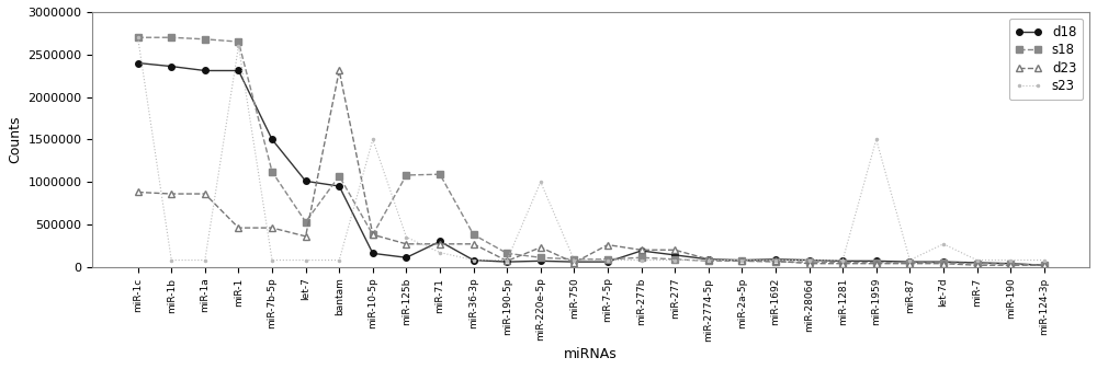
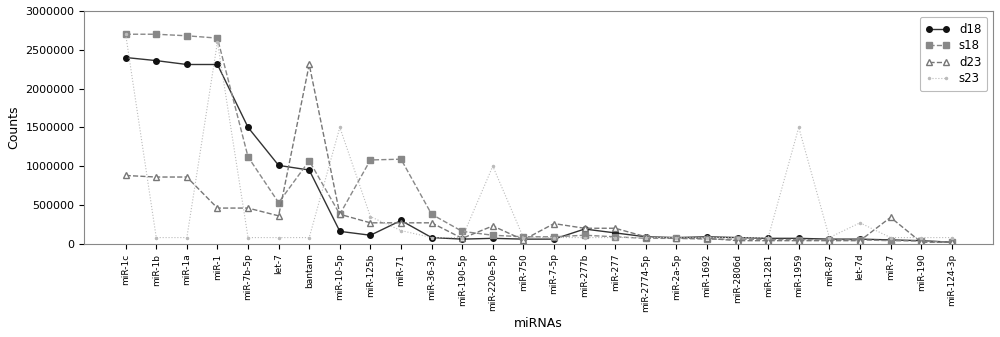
d23/miR-7: 20000 -> 340000
